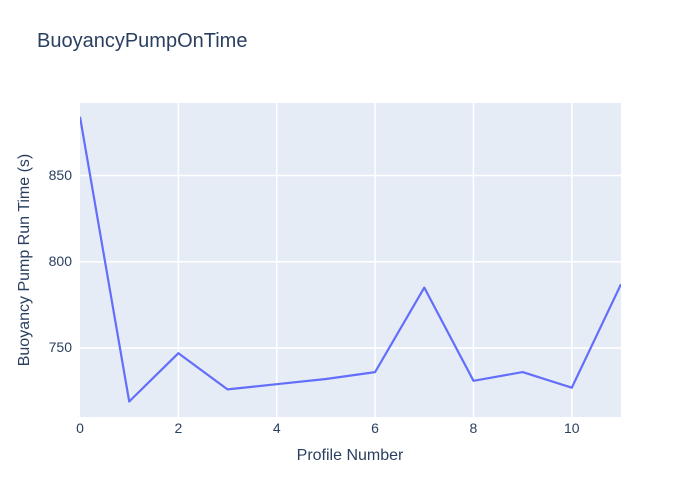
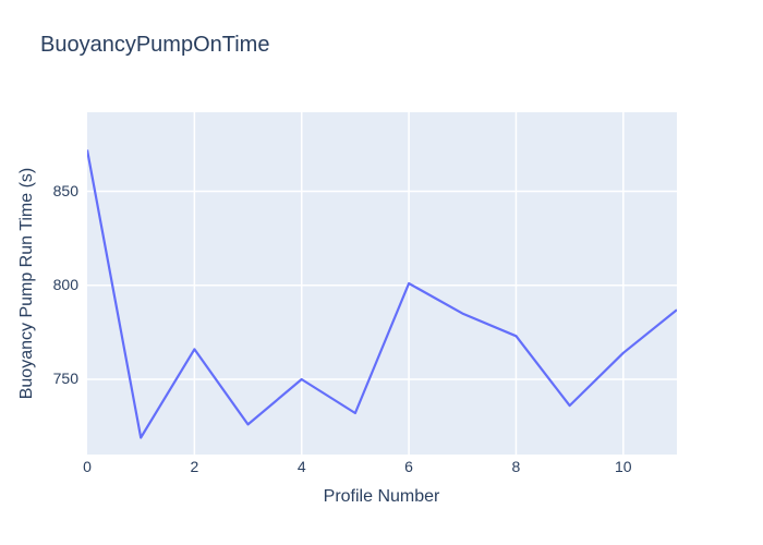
0: 884 -> 872
2: 747 -> 766
4: 729 -> 750
6: 736 -> 801
8: 731 -> 773
10: 727 -> 764
